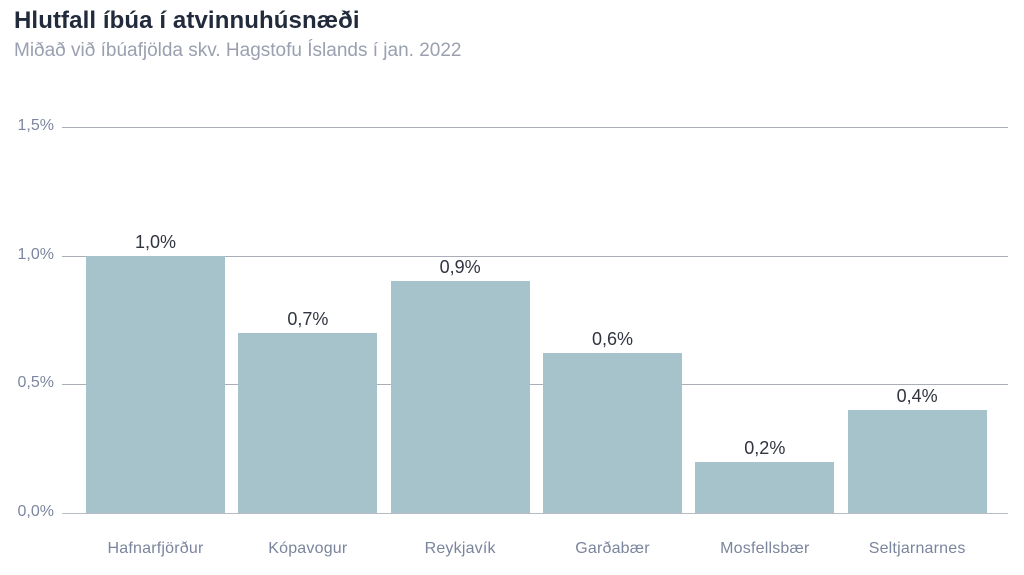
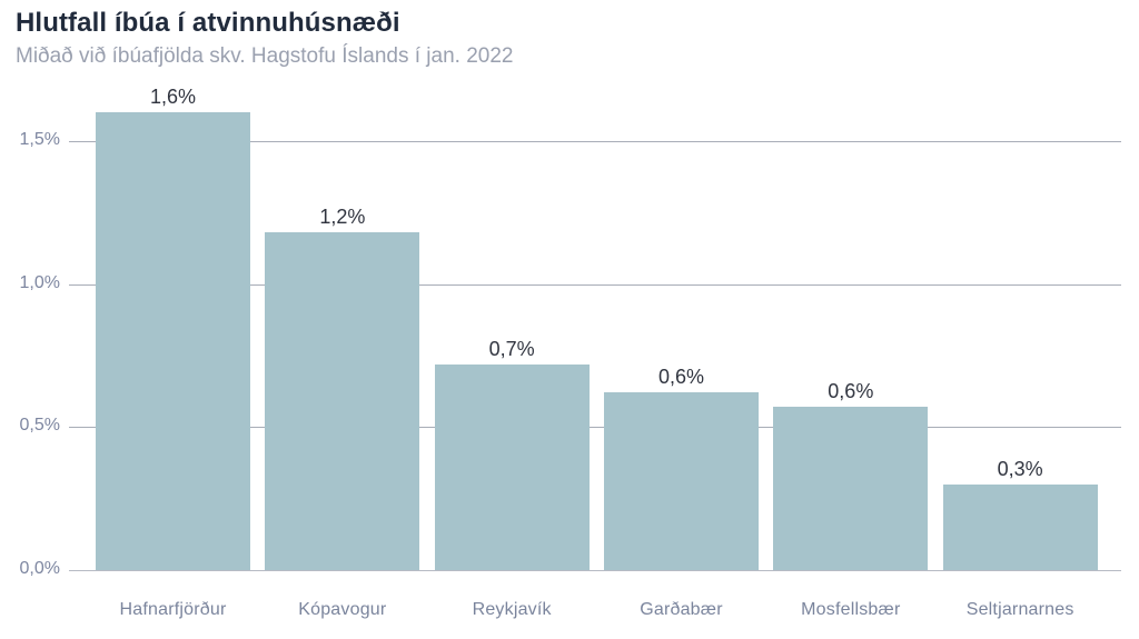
Hafnarfjörður: 1,0% -> 1,6%
Kópavogur: 0,7% -> 1,2%
Reykjavík: 0,9% -> 0,7%
Mosfellsbær: 0,2% -> 0,6%
Seltjarnarnes: 0,4% -> 0,3%
